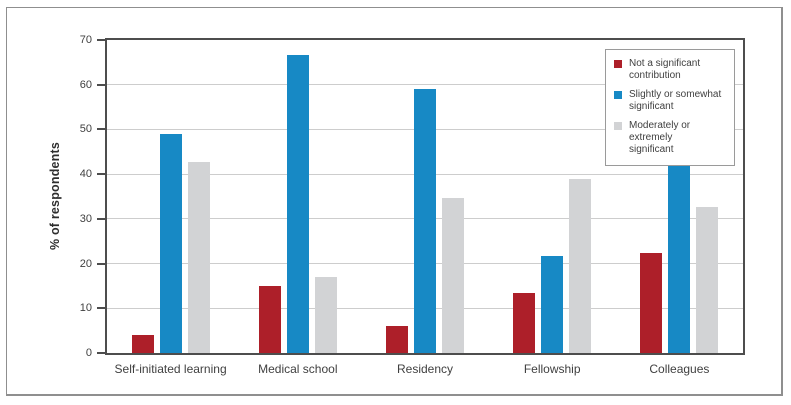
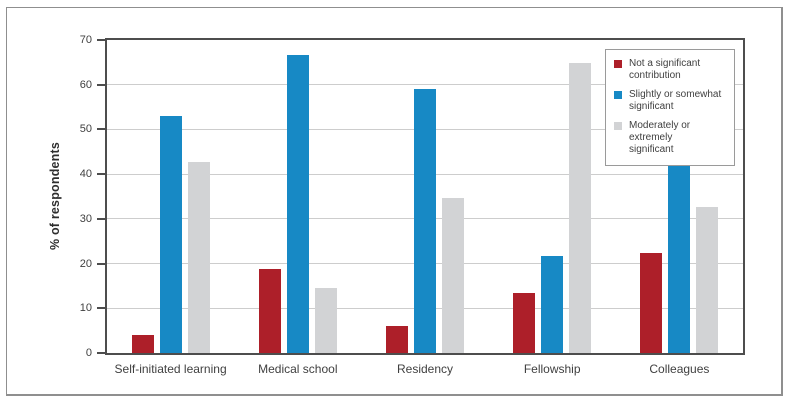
Slightly or somewhat significant/Self-initiated learning: 49 -> 53
Not a significant contribution/Medical school: 15 -> 19
Moderately or extremely significant/Medical school: 17 -> 15
Moderately or extremely significant/Fellowship: 39 -> 65
